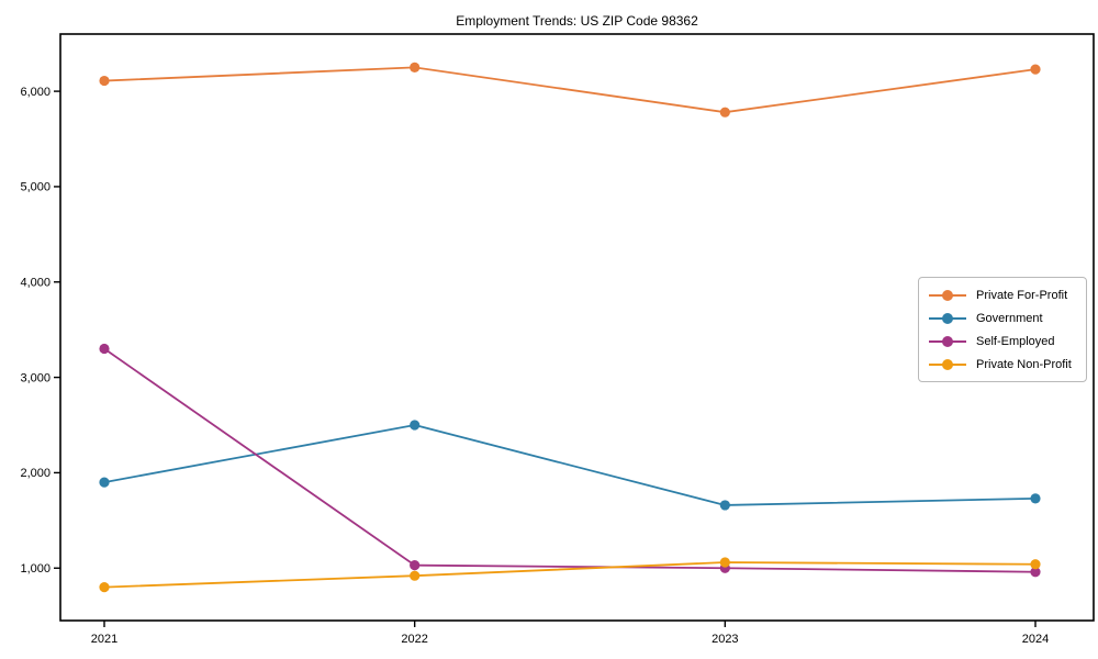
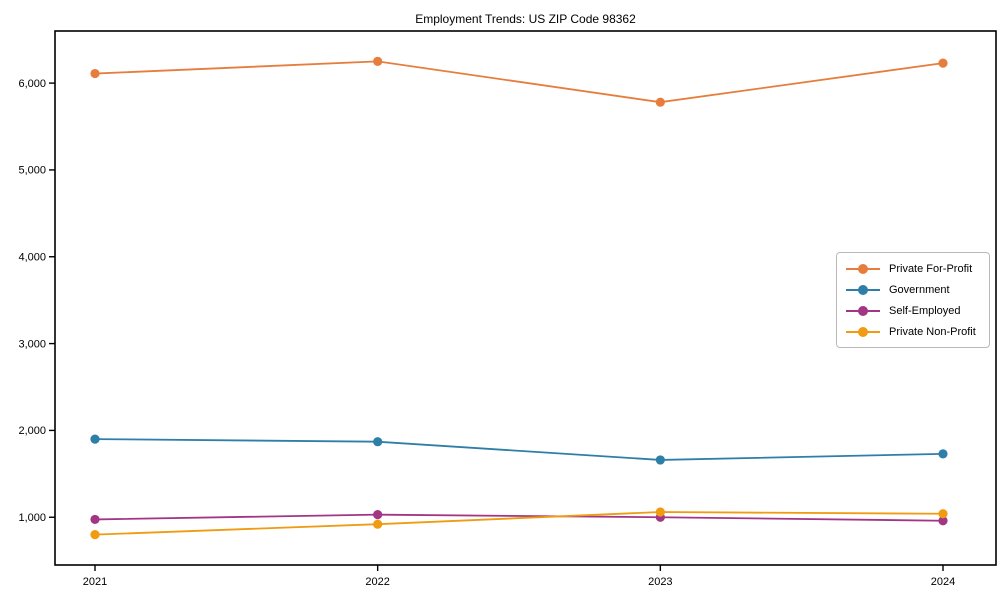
Self-Employed/2021: 3300 -> 1000
Government/2022: 2500 -> 1900
